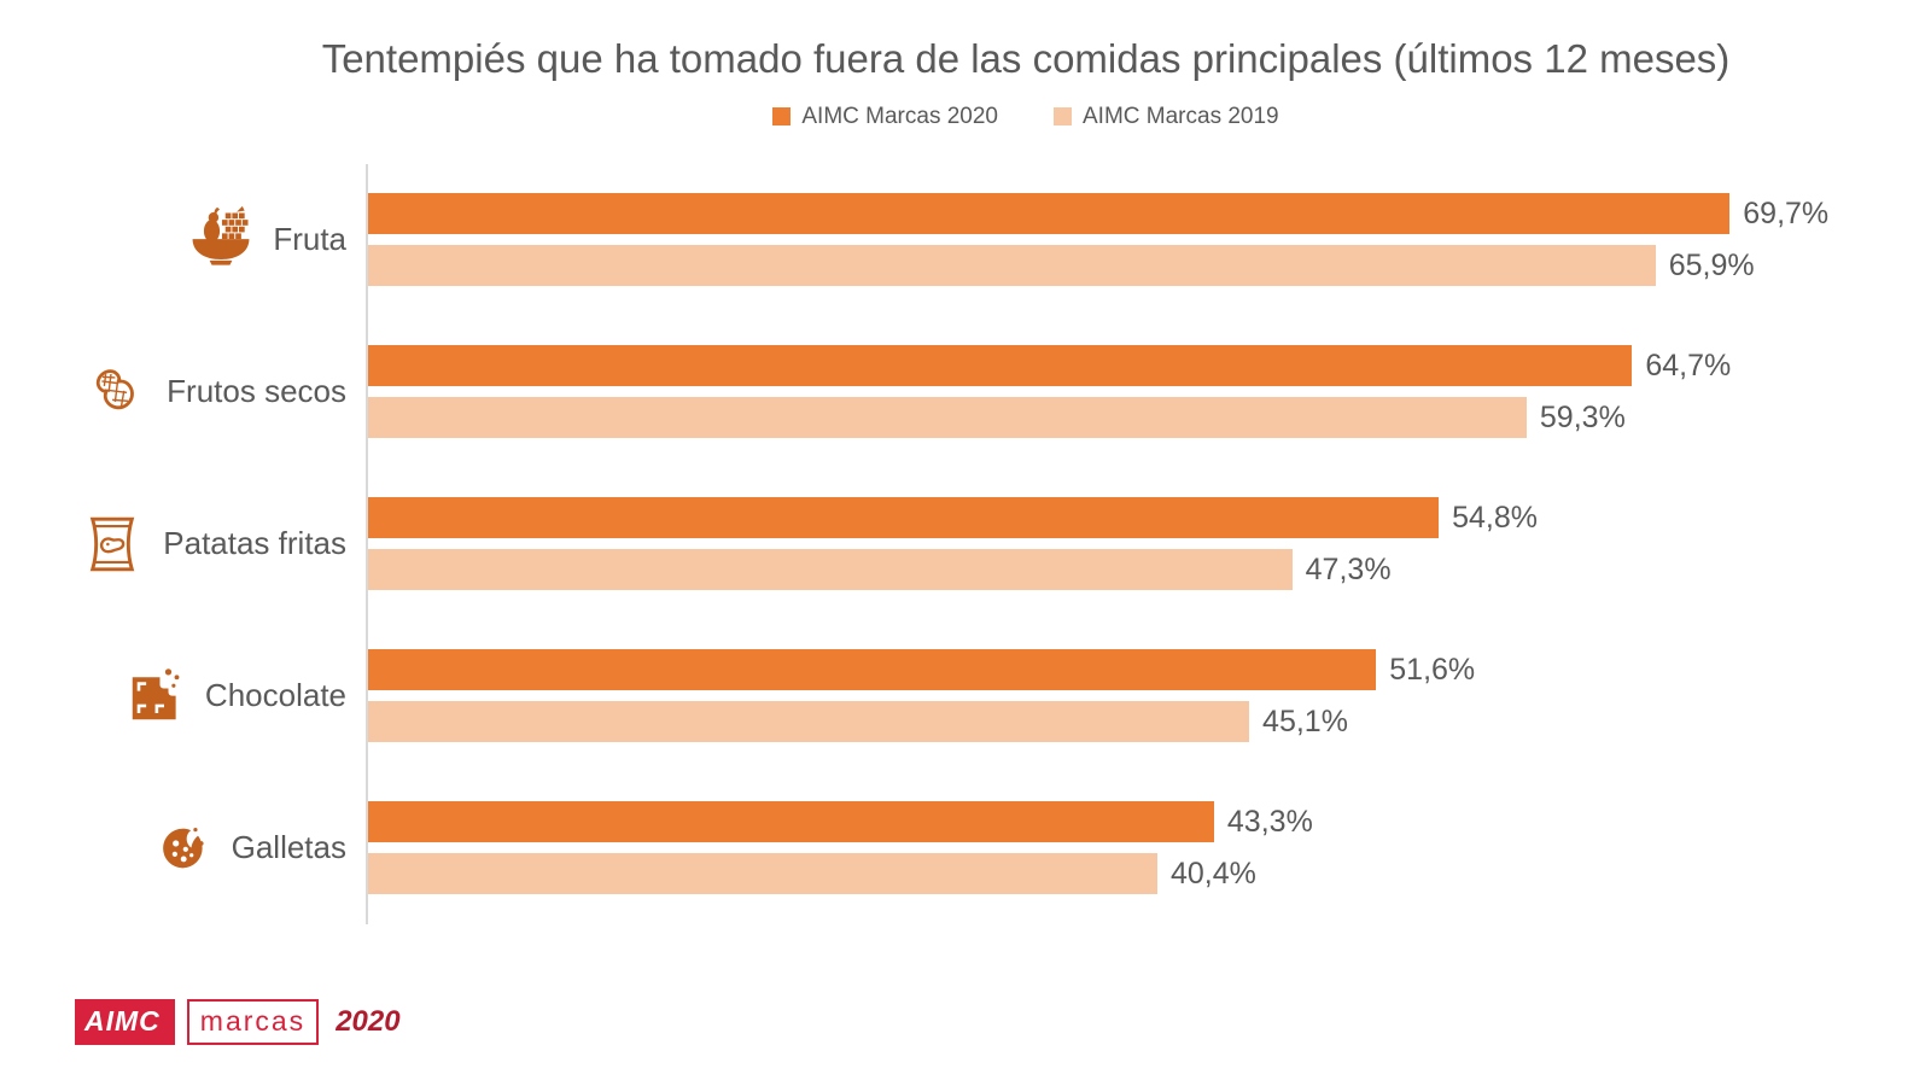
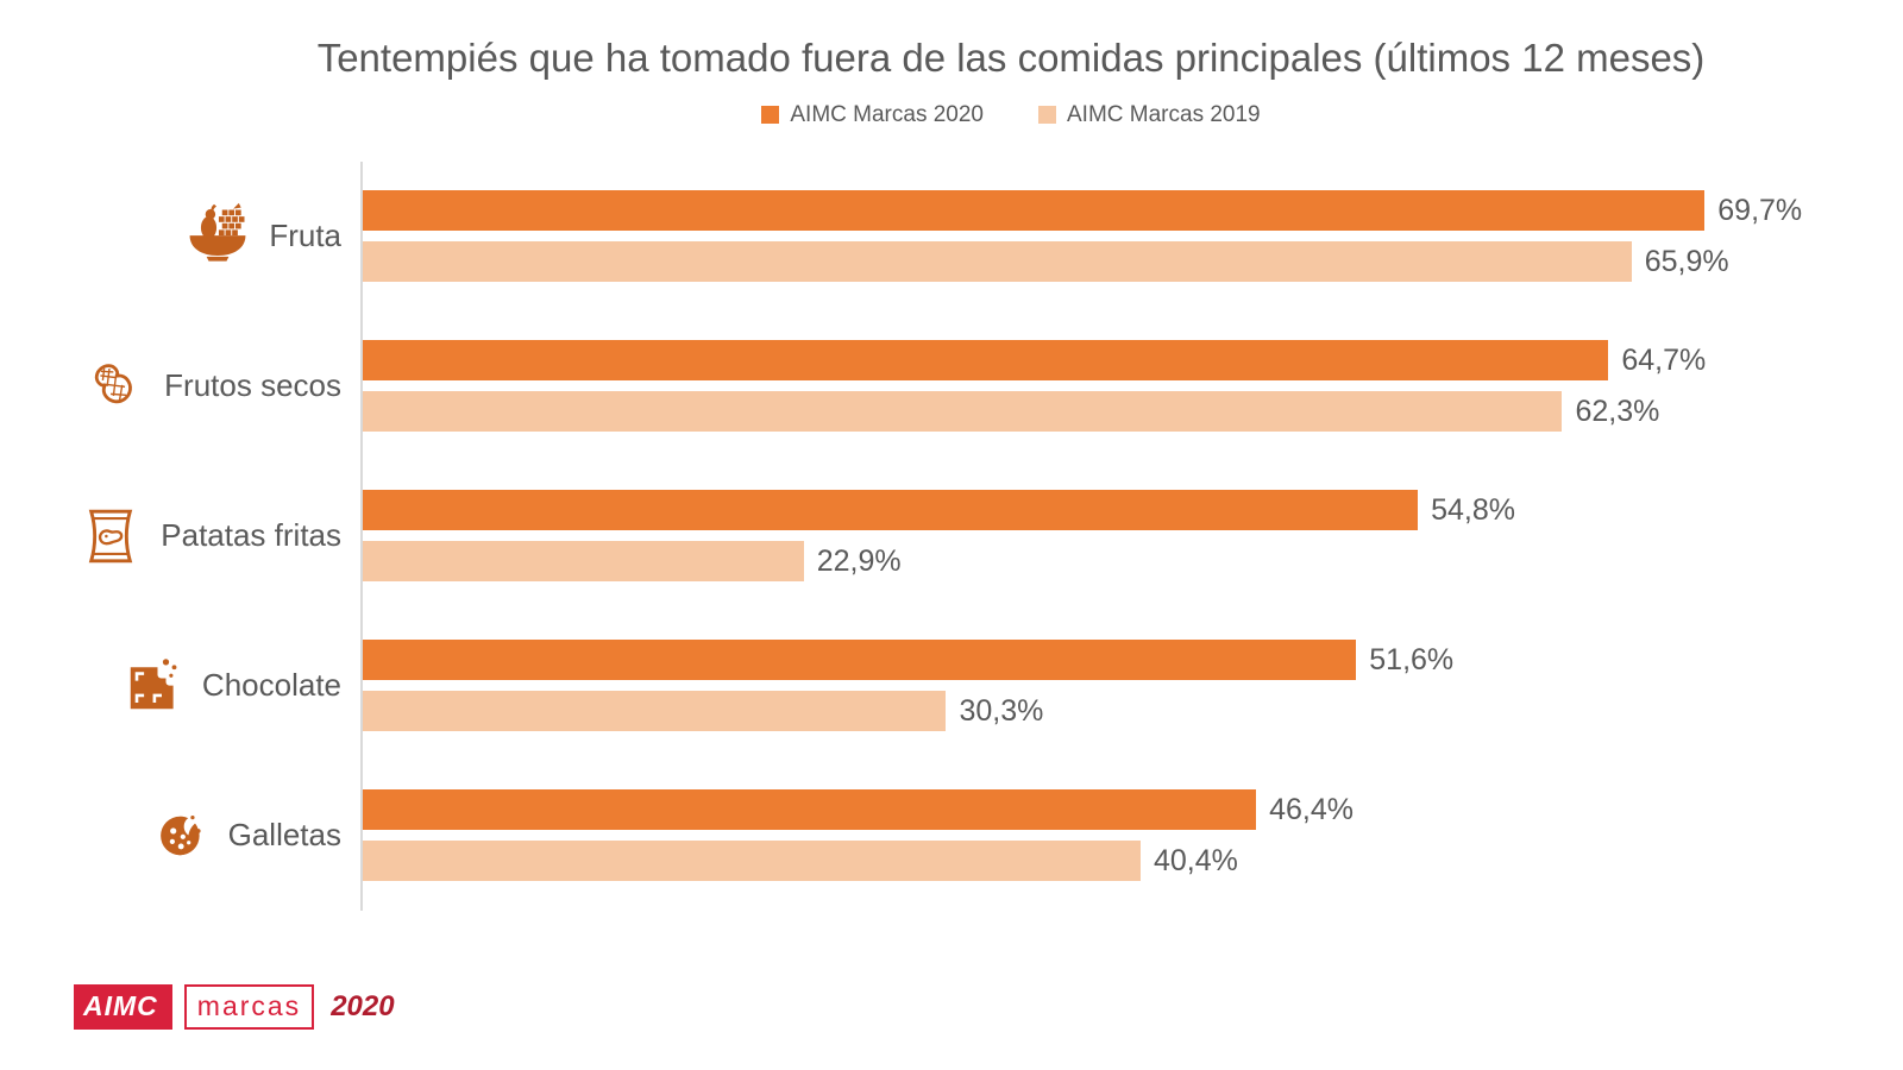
AIMC Marcas 2019/Frutos secos: 59,3% -> 62,3%
AIMC Marcas 2019/Patatas fritas: 47,3% -> 22,9%
AIMC Marcas 2019/Chocolate: 45,1% -> 30,3%
AIMC Marcas 2020/Galletas: 43,3% -> 46,4%
